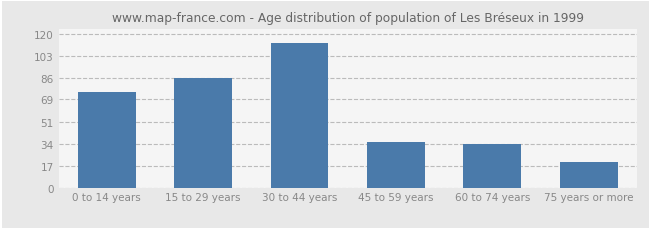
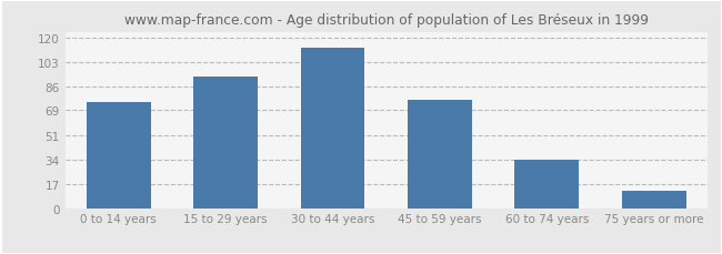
15 to 29 years: 86 -> 93
45 to 59 years: 36 -> 76
75 years or more: 20 -> 12
